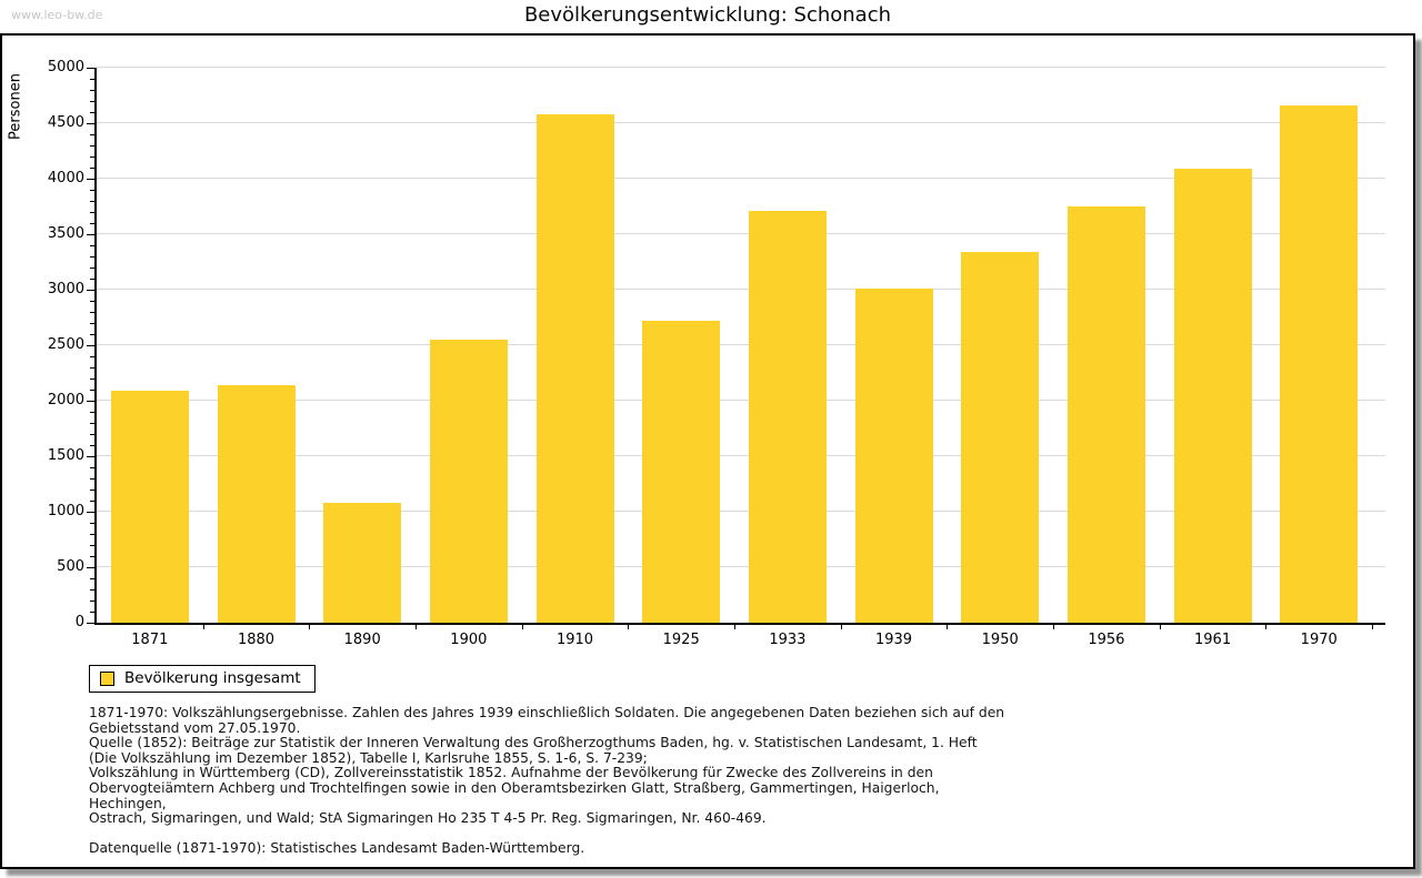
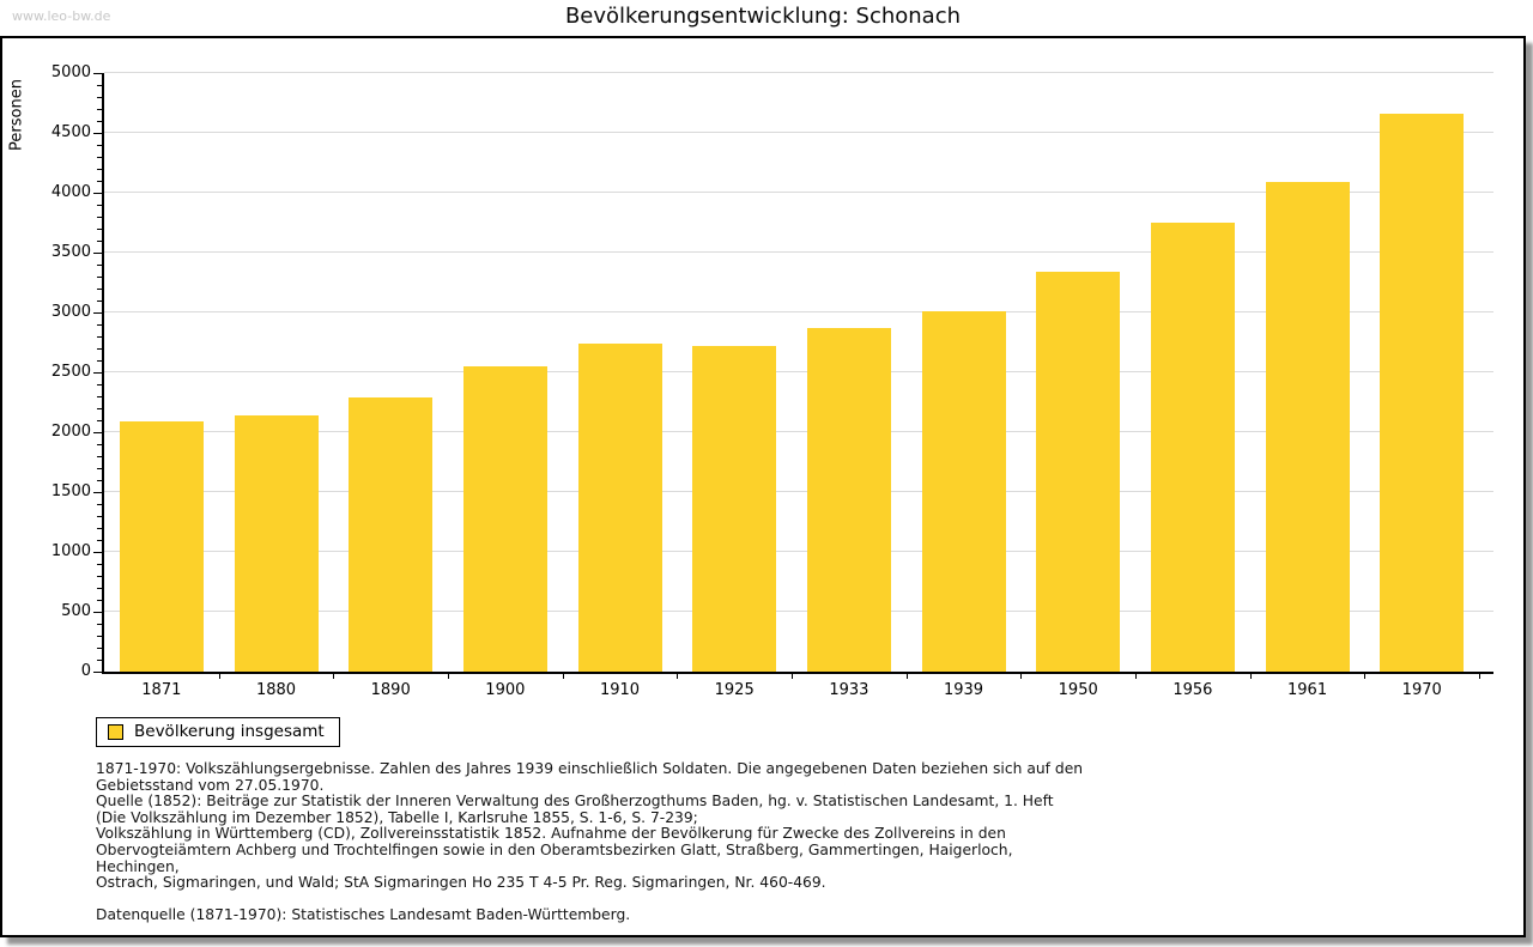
1890: 1080 -> 2290
1910: 4580 -> 2740
1933: 3710 -> 2880
